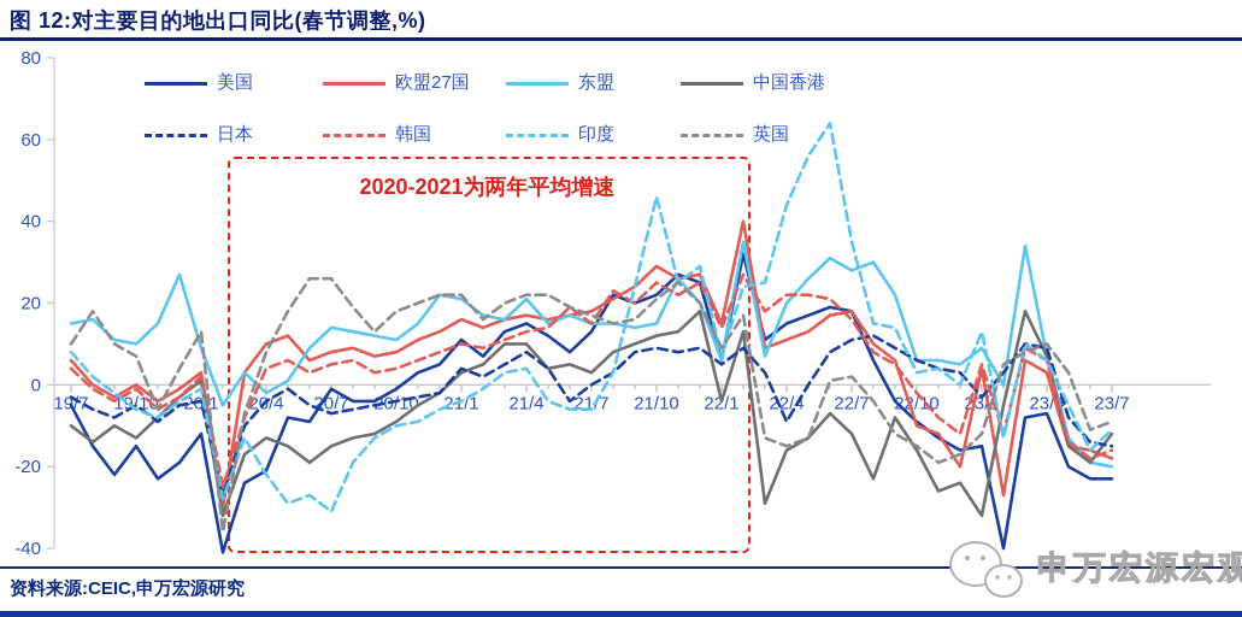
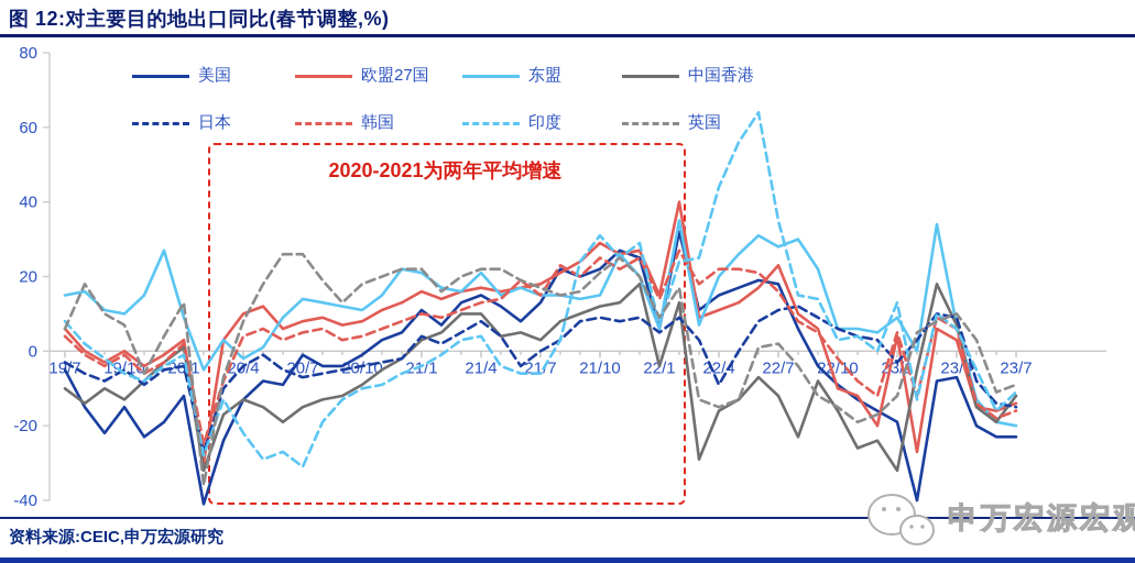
英国/19/7: 10 -> 6
美国/20/4: -21 -> -13
印度/21/10: 46 -> 31
欧盟27国/22/7: 18 -> 23
美国/23/1: -15 -> -19
欧盟27国/23/7: -18 -> -14
